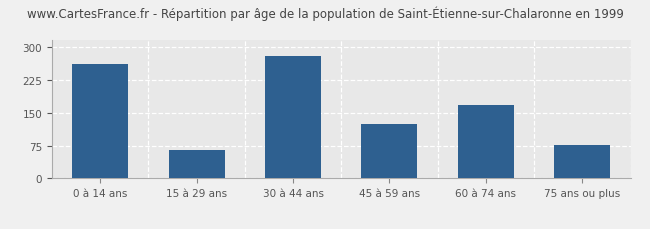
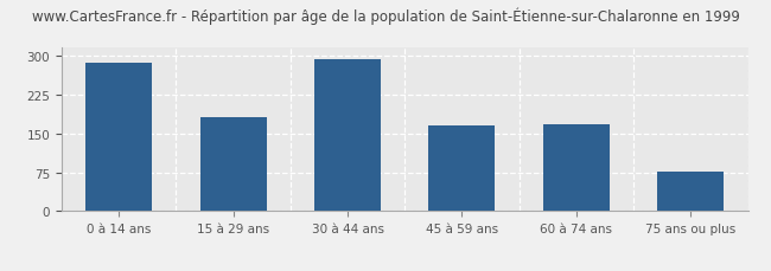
0 à 14 ans: 260 -> 286
15 à 29 ans: 65 -> 181
30 à 44 ans: 280 -> 294
45 à 59 ans: 125 -> 166
